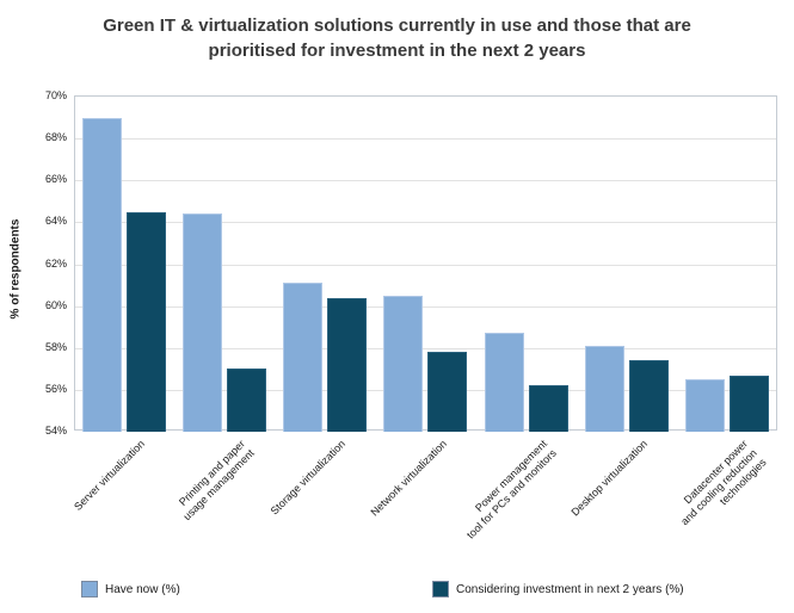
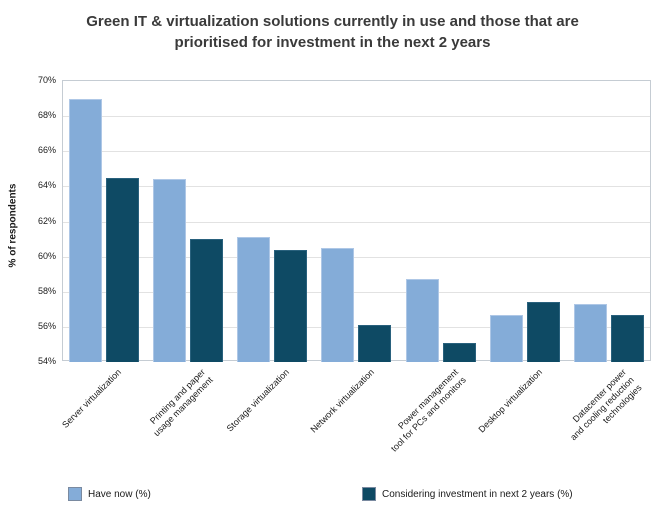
Considering investment in next 2 years (%)/Printing and paper usage management: 57.0% -> 61.0%
Considering investment in next 2 years (%)/Network virtualization: 57.8% -> 56.1%
Considering investment in next 2 years (%)/Power management tool for PCs and monitors: 56.2% -> 55.1%
Have now (%)/Desktop virtualization: 58.1% -> 56.7%
Have now (%)/Datacenter power and cooling reduction technologies: 56.5% -> 57.3%
